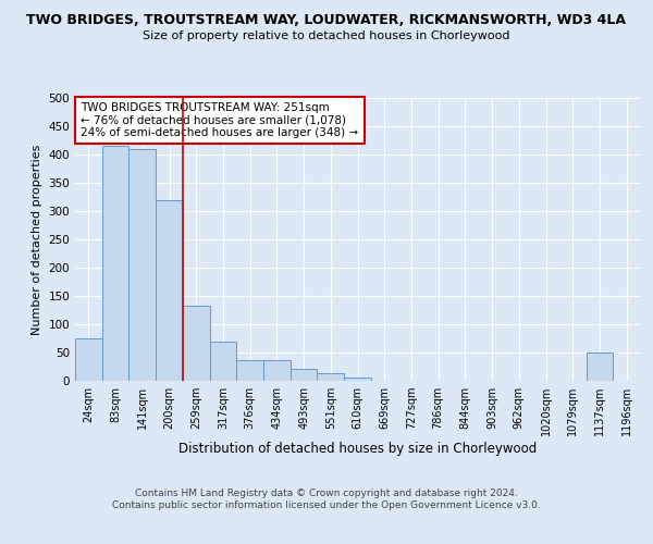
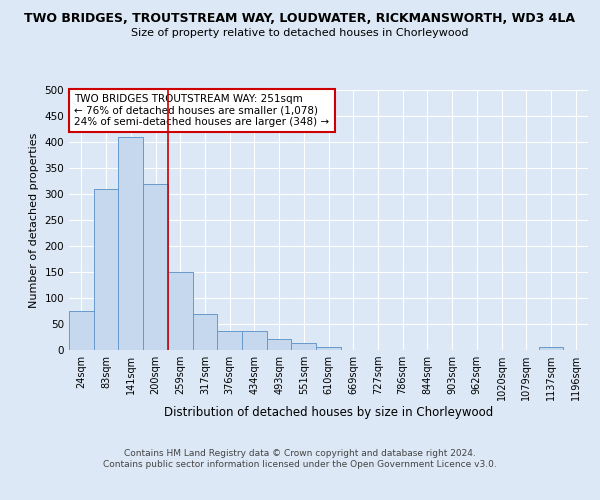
83sqm: 416 -> 310
259sqm: 132 -> 150
1137sqm: 50 -> 5
